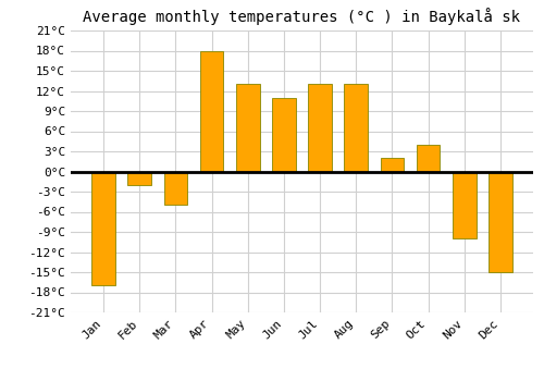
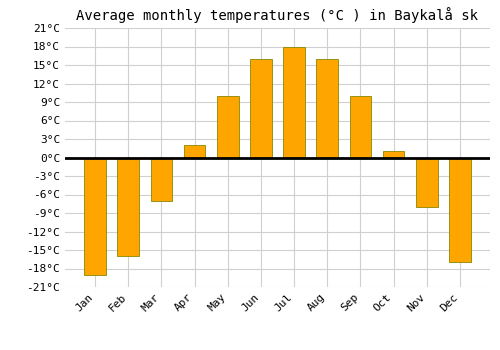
Jan: -17°C -> -19°C
Feb: -2°C -> -16°C
Mar: -5°C -> -7°C
Apr: 18°C -> 2°C
May: 13°C -> 10°C
Jun: 11°C -> 16°C
Jul: 13°C -> 18°C
Aug: 13°C -> 16°C
Sep: 2°C -> 10°C
Oct: 4°C -> 1°C
Nov: -10°C -> -8°C
Dec: -15°C -> -17°C
